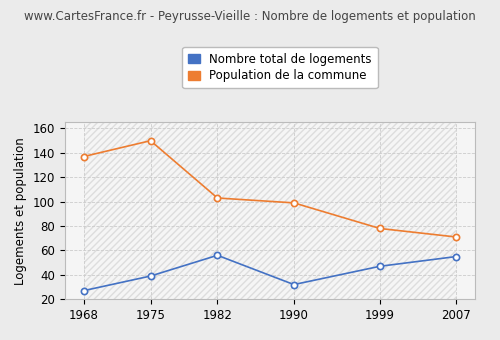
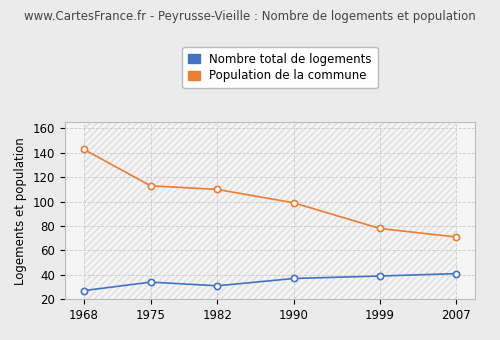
Population de la commune/1968: 137 -> 143
Nombre total de logements/1975: 39 -> 34
Population de la commune/1975: 150 -> 113
Nombre total de logements/1982: 56 -> 31
Population de la commune/1982: 103 -> 110
Nombre total de logements/1990: 32 -> 37
Nombre total de logements/1999: 47 -> 39
Nombre total de logements/2007: 55 -> 41
